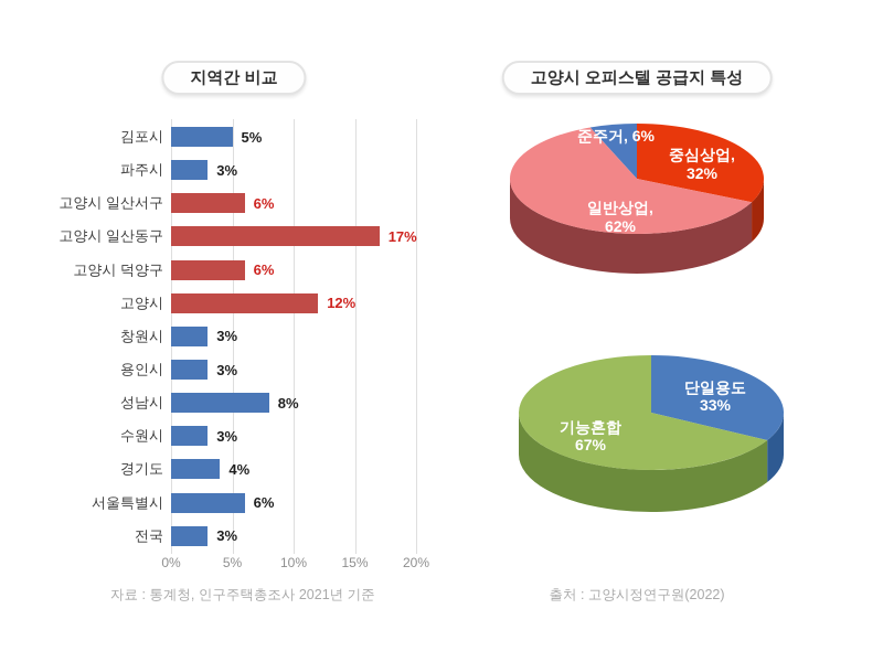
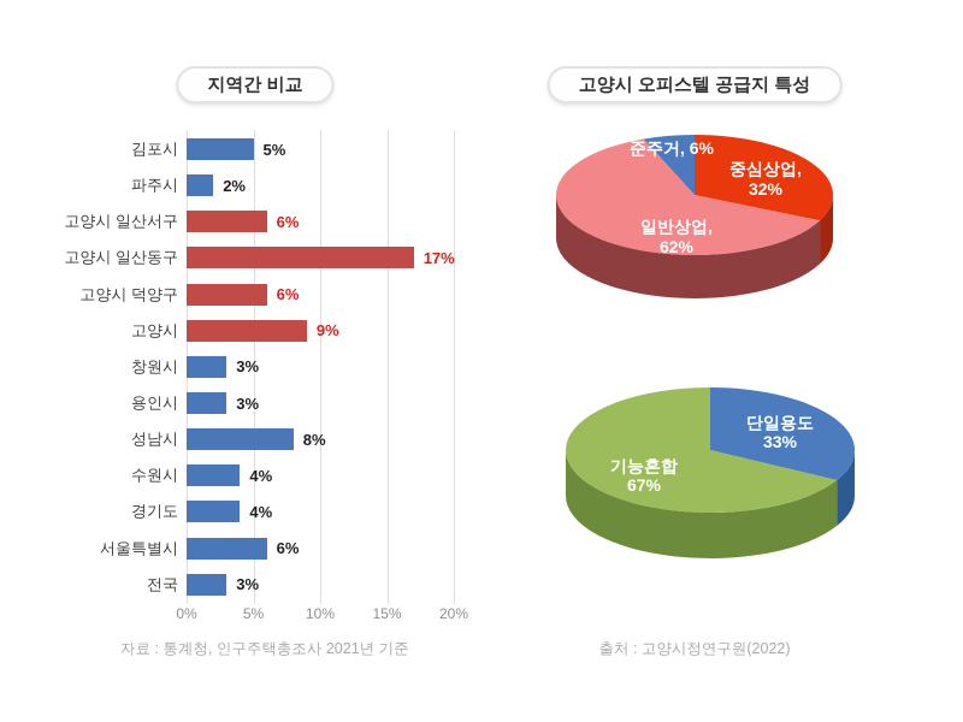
지역간 비교/파주시: 3% -> 2%
지역간 비교/고양시: 12% -> 9%
지역간 비교/수원시: 3% -> 4%
